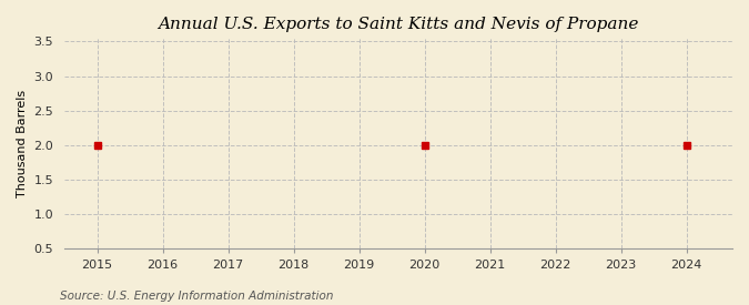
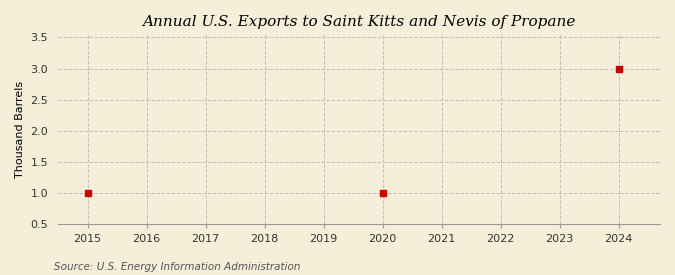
2015: 2 -> 1
2020: 2 -> 1
2024: 2 -> 3
